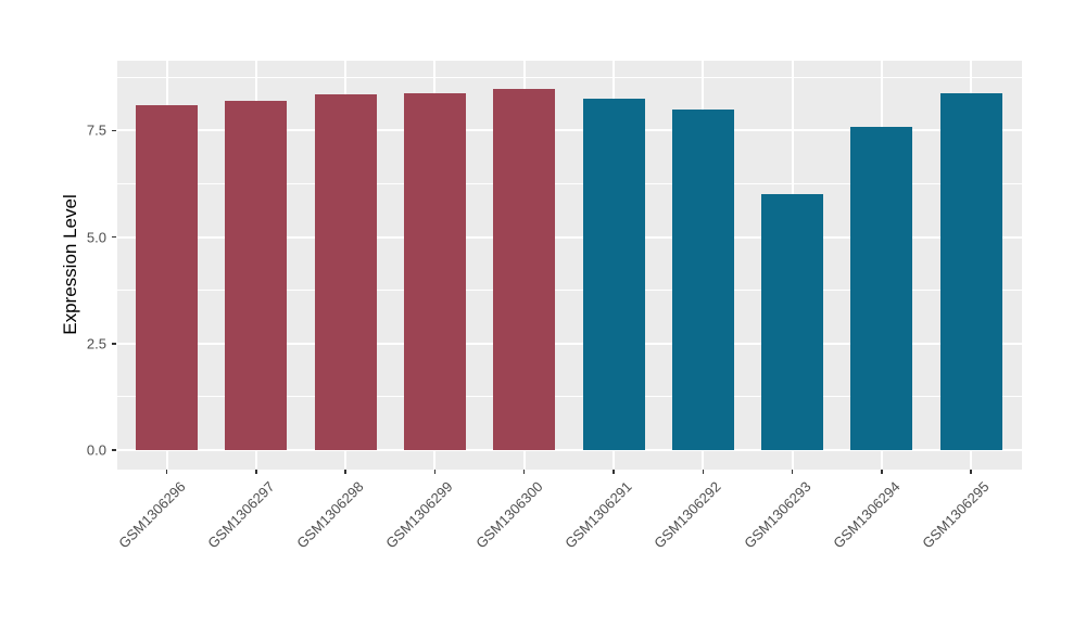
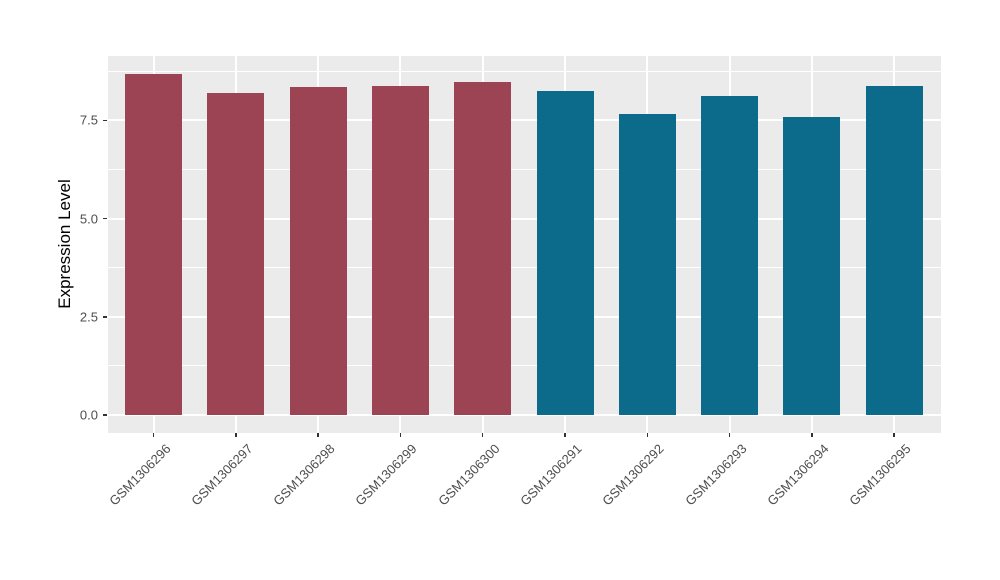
GSM1306296: 8.1 -> 8.7
GSM1306292: 8.0 -> 7.7
GSM1306293: 6.0 -> 8.1
